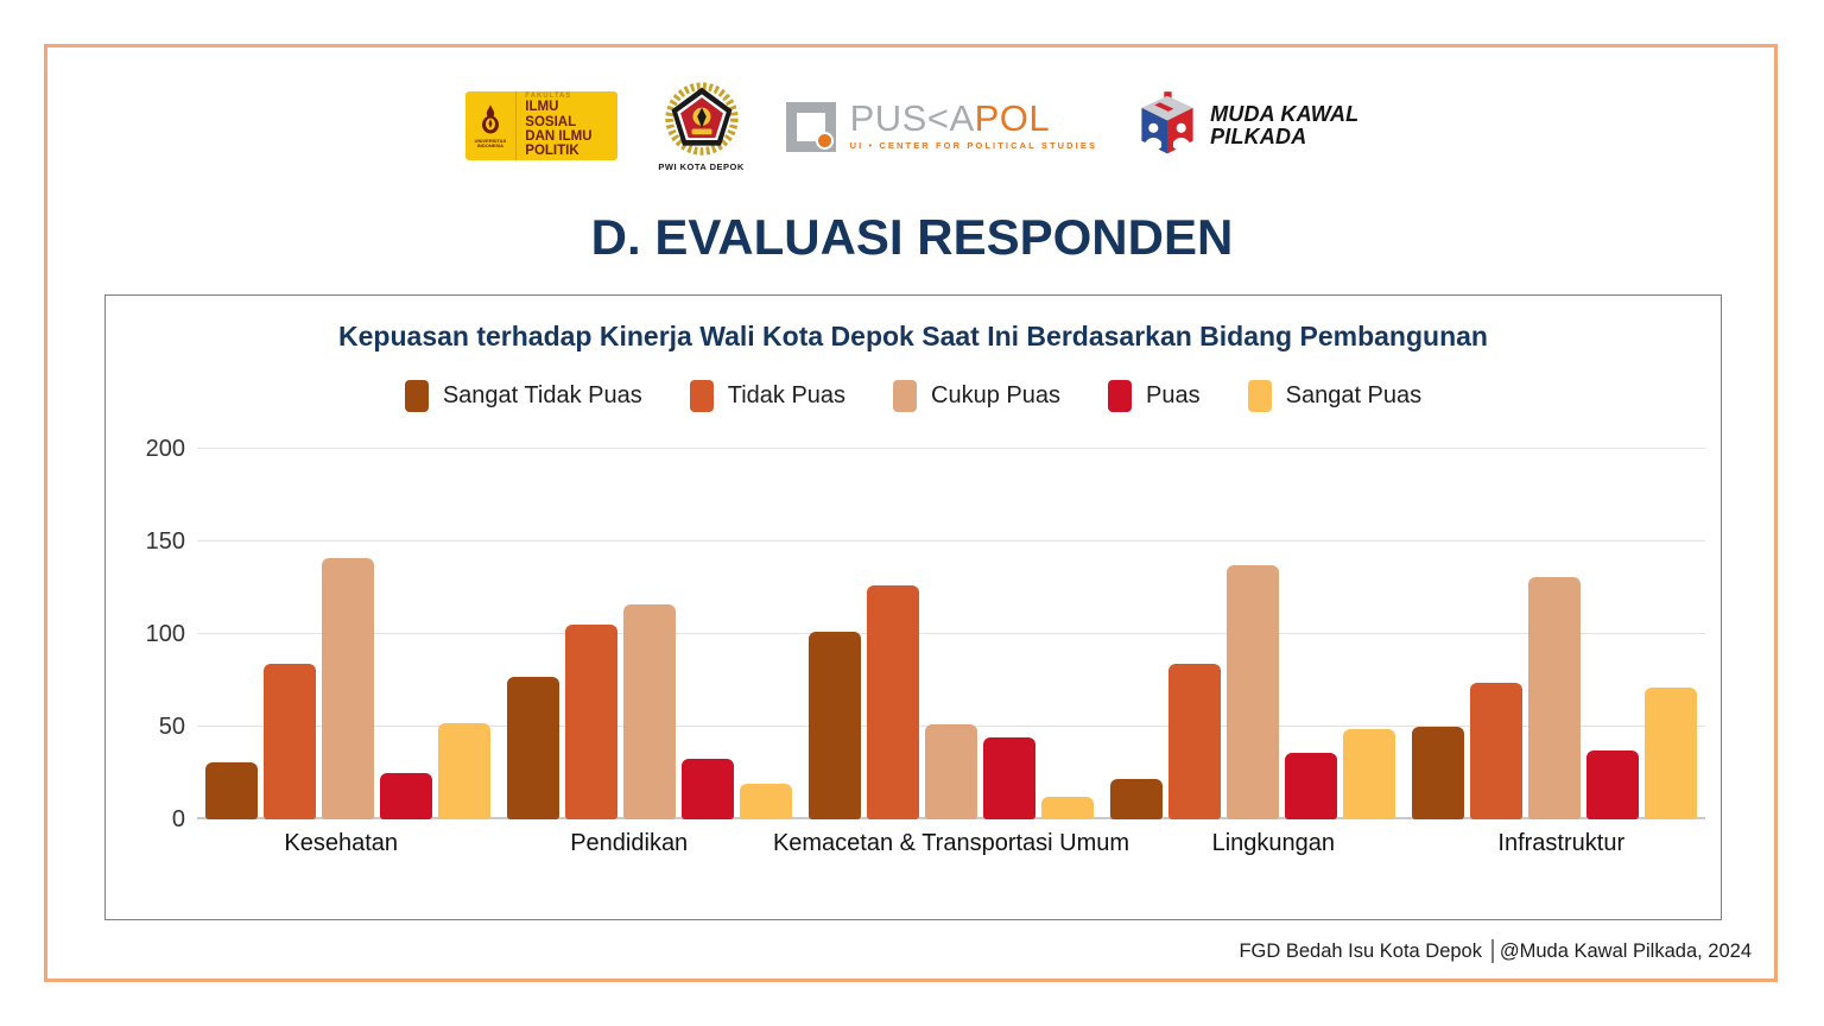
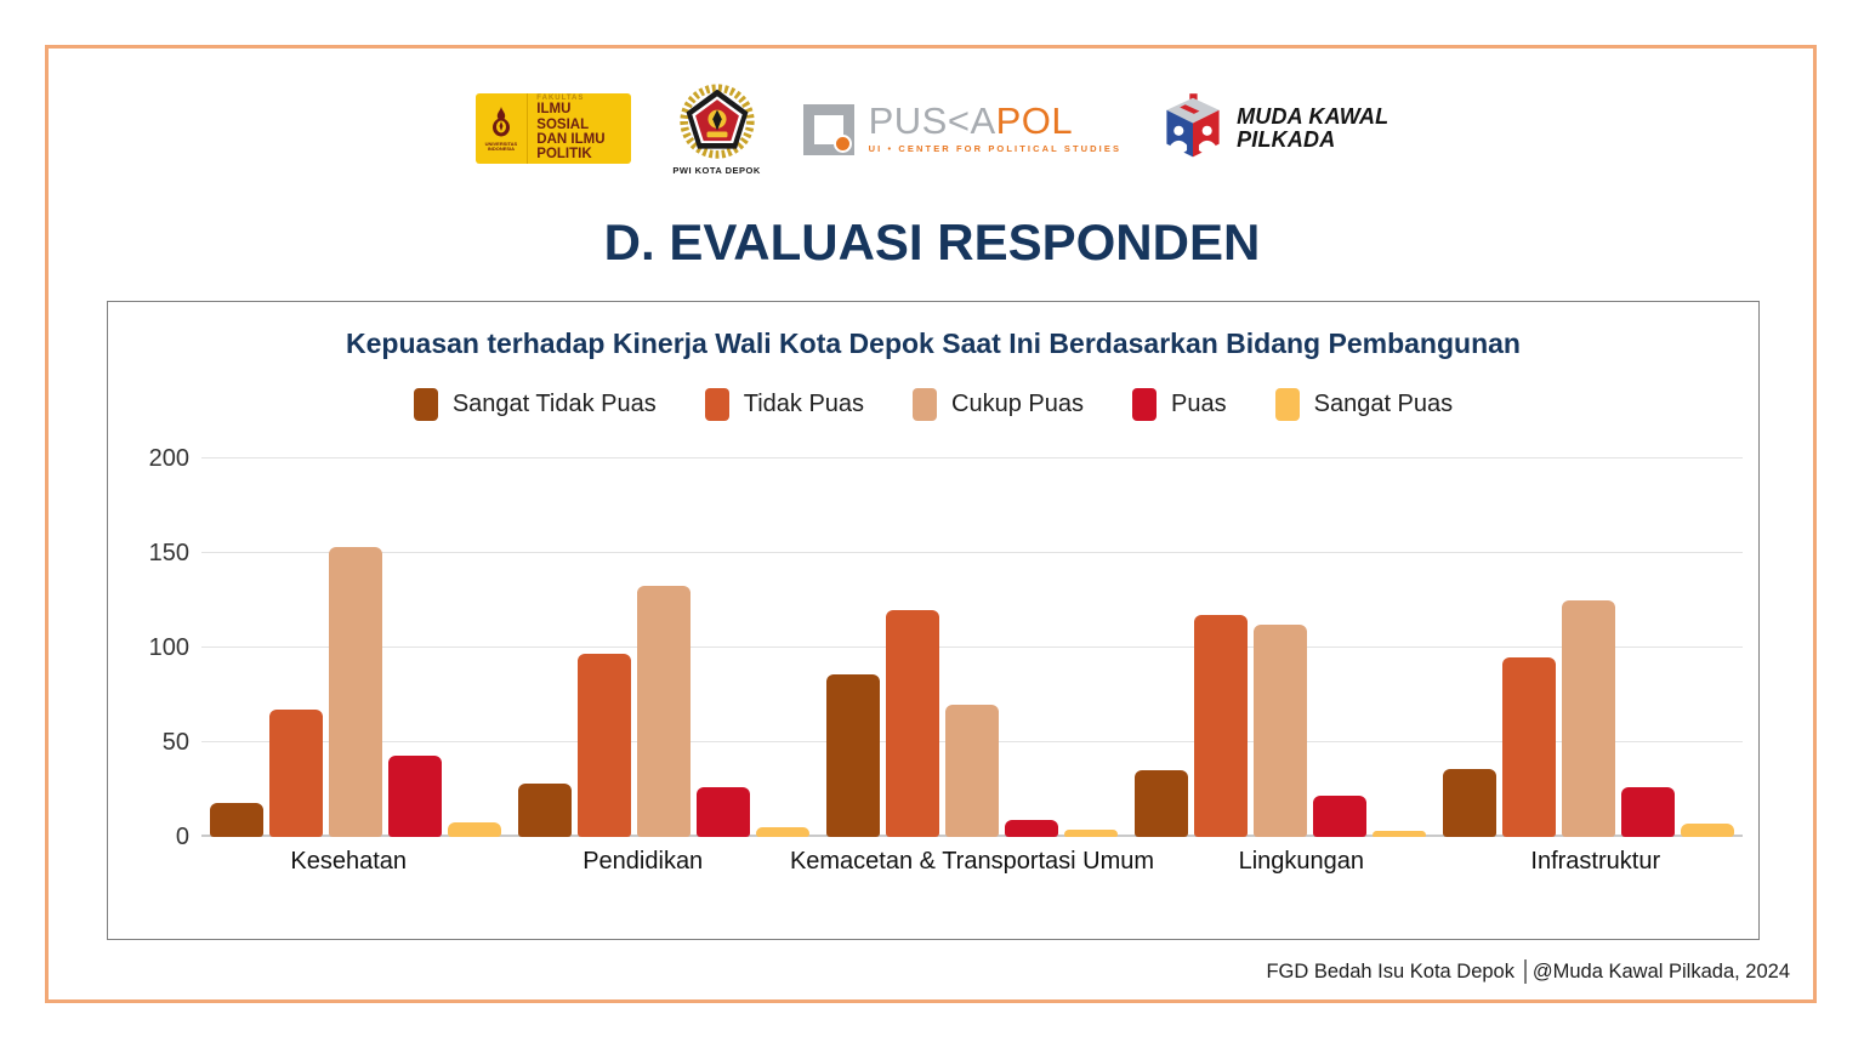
Sangat Tidak Puas/Kesehatan: 31 -> 18
Tidak Puas/Kesehatan: 84 -> 67
Cukup Puas/Kesehatan: 141 -> 153
Puas/Kesehatan: 25 -> 43
Sangat Puas/Kesehatan: 52 -> 8
Sangat Tidak Puas/Pendidikan: 77 -> 28
Tidak Puas/Pendidikan: 105 -> 97
Cukup Puas/Pendidikan: 116 -> 133
Puas/Pendidikan: 33 -> 26
Sangat Puas/Pendidikan: 19 -> 5
Sangat Tidak Puas/Kemacetan & Transportasi Umum: 101 -> 86
Tidak Puas/Kemacetan & Transportasi Umum: 126 -> 120
Cukup Puas/Kemacetan & Transportasi Umum: 51 -> 70
Puas/Kemacetan & Transportasi Umum: 44 -> 9
Sangat Puas/Kemacetan & Transportasi Umum: 12 -> 4
Sangat Tidak Puas/Lingkungan: 22 -> 35
Tidak Puas/Lingkungan: 84 -> 117
Cukup Puas/Lingkungan: 137 -> 112
Puas/Lingkungan: 36 -> 22
Sangat Puas/Lingkungan: 49 -> 3
Sangat Tidak Puas/Infrastruktur: 50 -> 36
Tidak Puas/Infrastruktur: 74 -> 95
Cukup Puas/Infrastruktur: 131 -> 125
Puas/Infrastruktur: 37 -> 26
Sangat Puas/Infrastruktur: 71 -> 7
